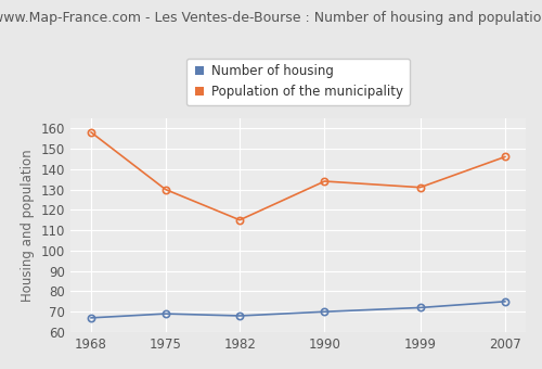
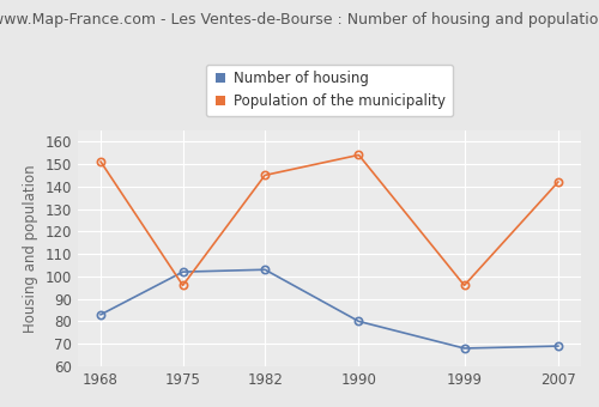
Number of housing/1968: 67 -> 83
Population of the municipality/1968: 158 -> 151
Number of housing/1975: 69 -> 102
Population of the municipality/1975: 130 -> 96
Number of housing/1982: 68 -> 103
Population of the municipality/1982: 115 -> 145
Number of housing/1990: 70 -> 80
Population of the municipality/1990: 134 -> 154
Number of housing/1999: 72 -> 68
Population of the municipality/1999: 131 -> 96
Number of housing/2007: 75 -> 69
Population of the municipality/2007: 146 -> 142
